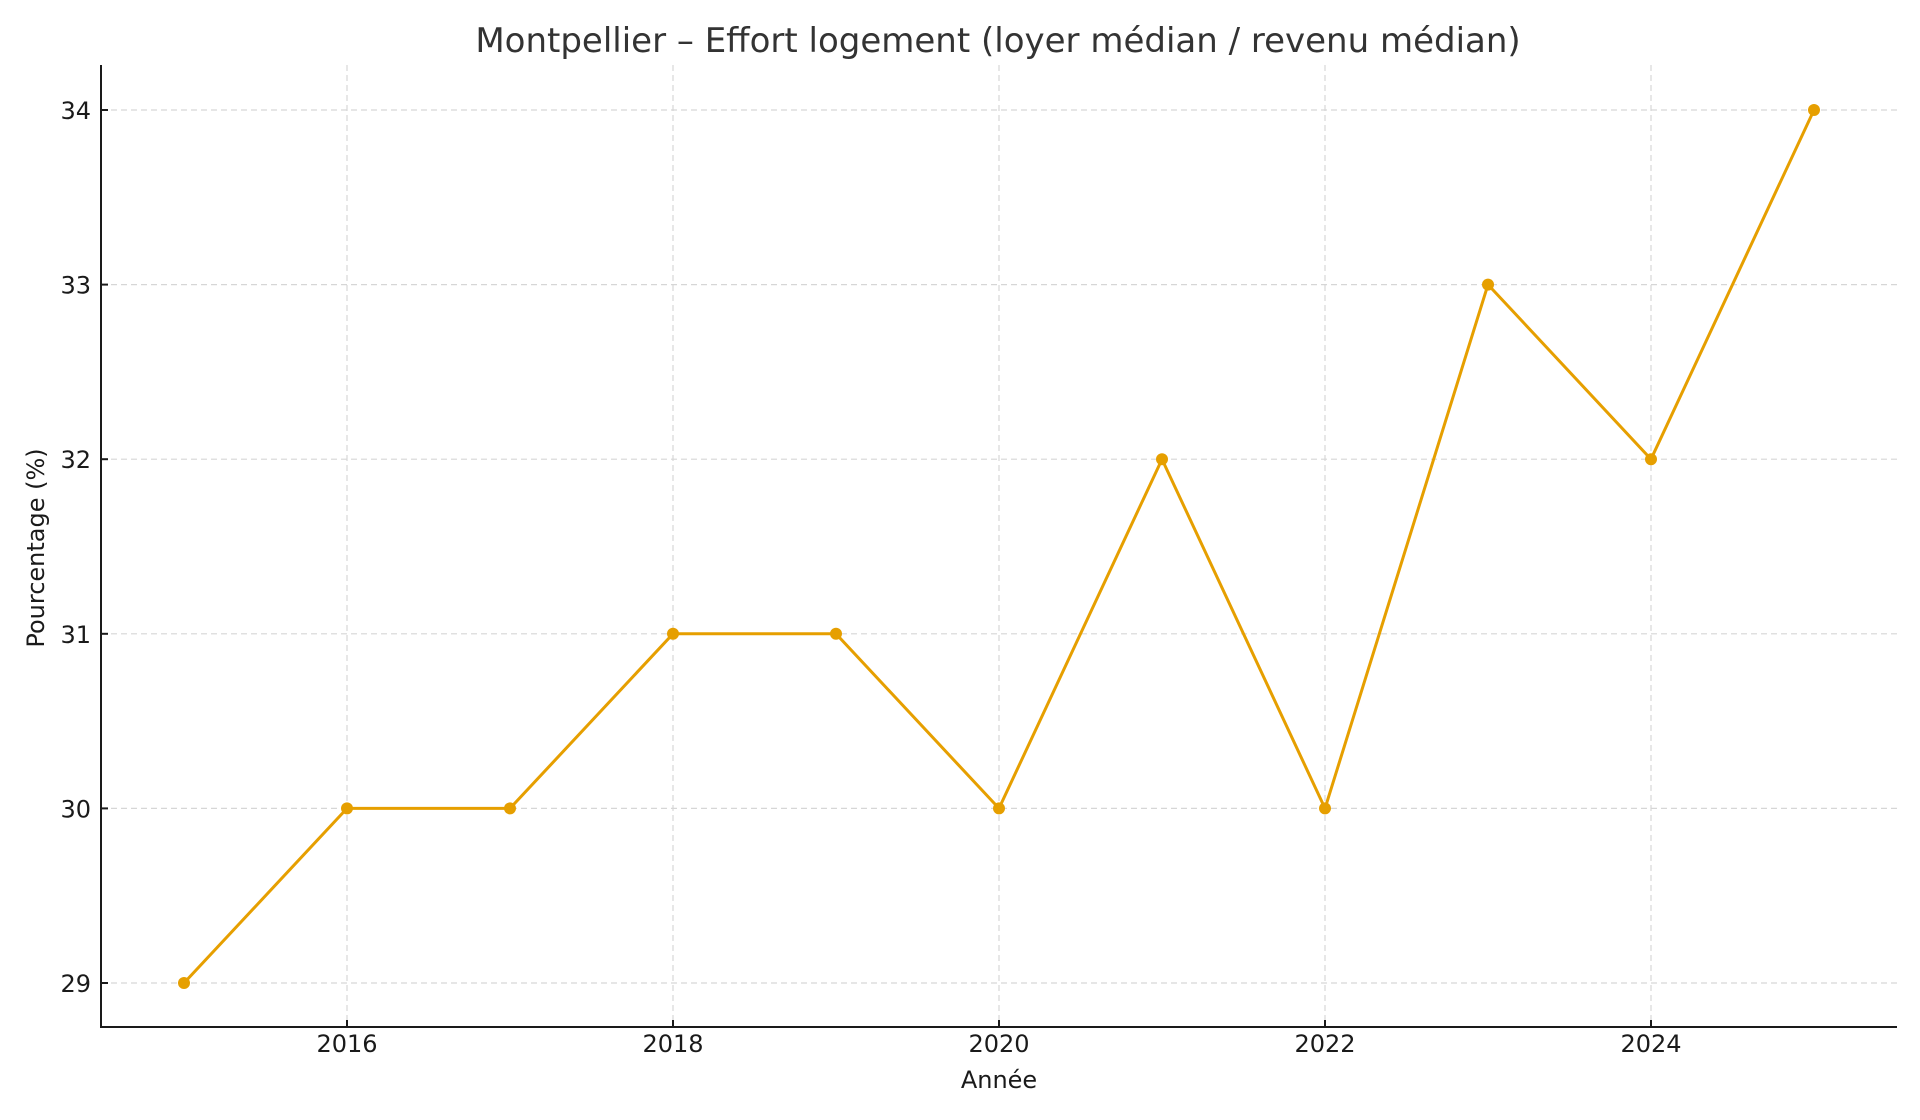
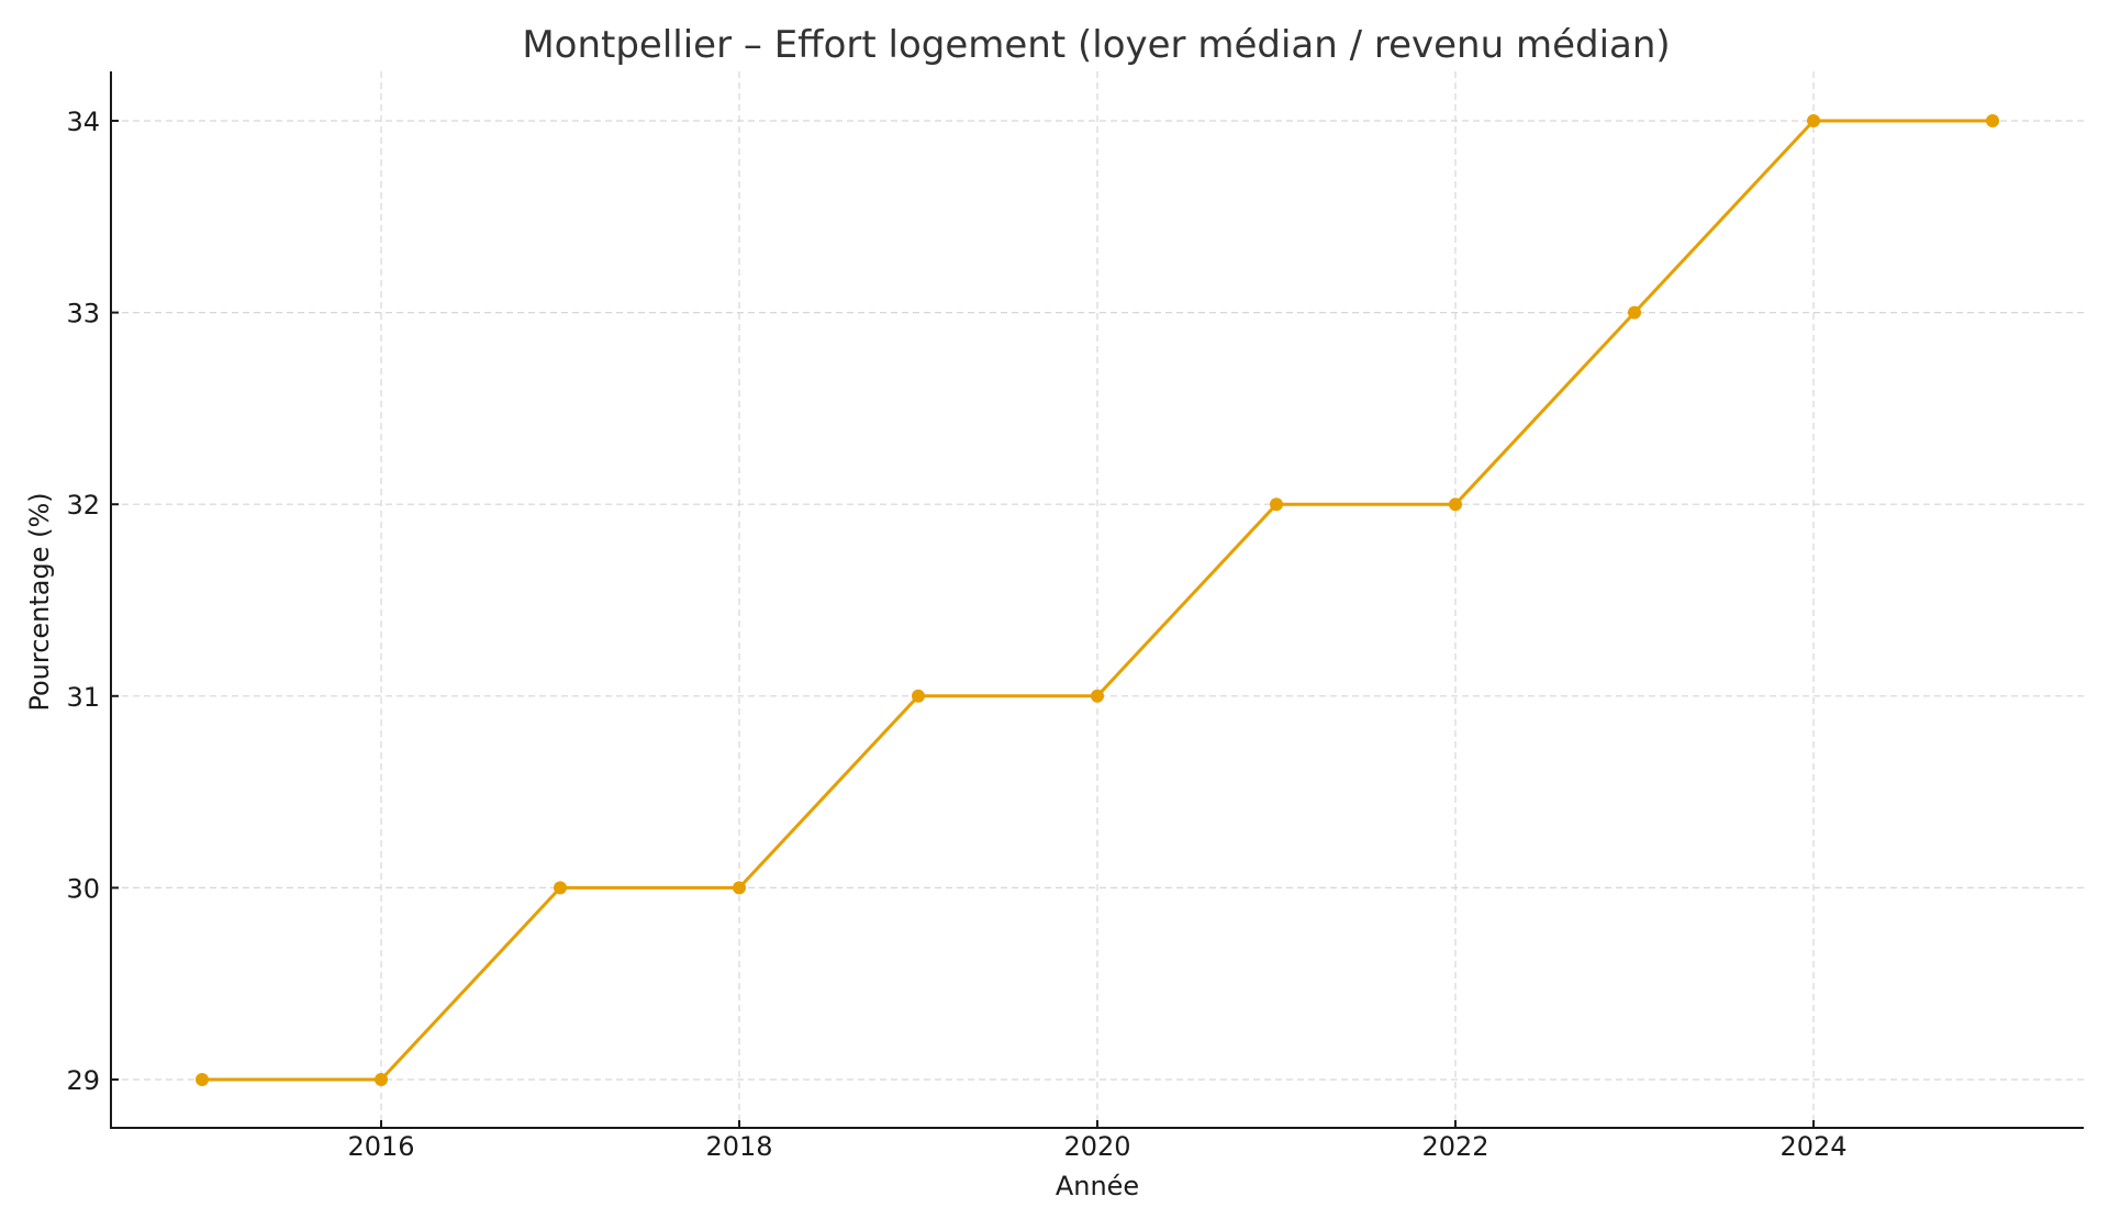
2016: 30 -> 29
2018: 31 -> 30
2020: 30 -> 31
2022: 30 -> 32
2024: 32 -> 34
